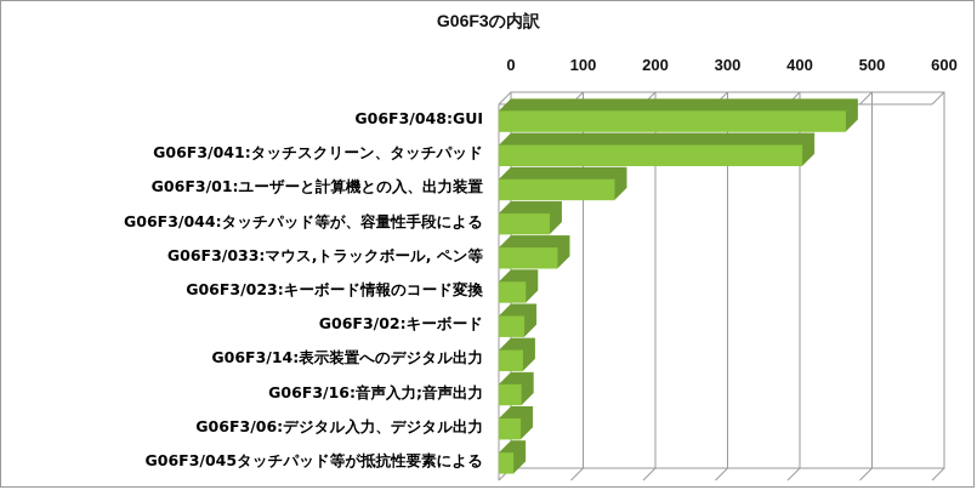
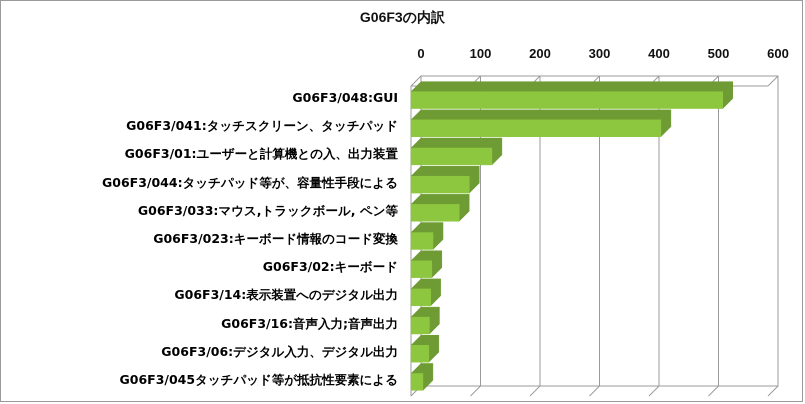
G06F3/048:GUI: 480 -> 520
G06F3/01:ユーザーと計算機との入、出力装置: 160 -> 140
G06F3/044:タッチパッド等が、容量性手段による: 70 -> 100
